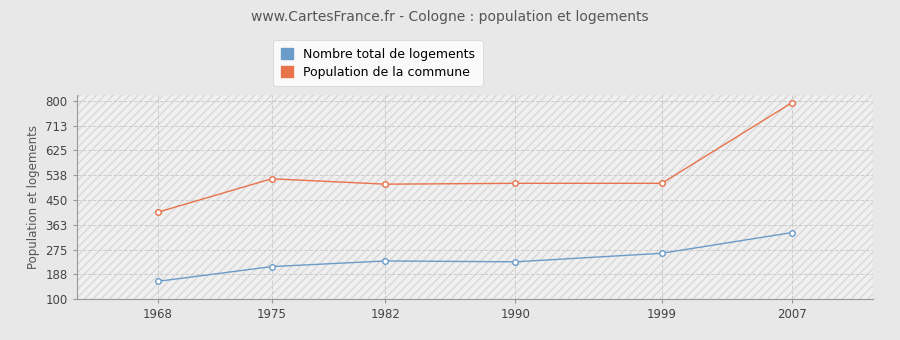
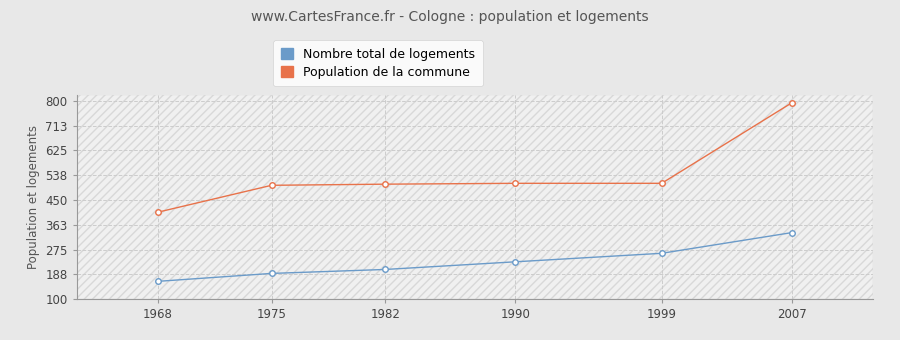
Nombre total de logements/1975: 215 -> 191
Population de la commune/1975: 525 -> 502
Nombre total de logements/1982: 235 -> 205
